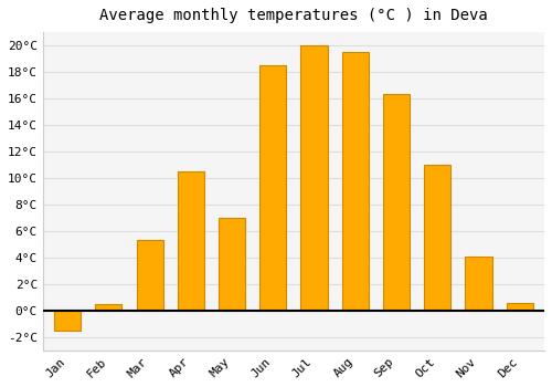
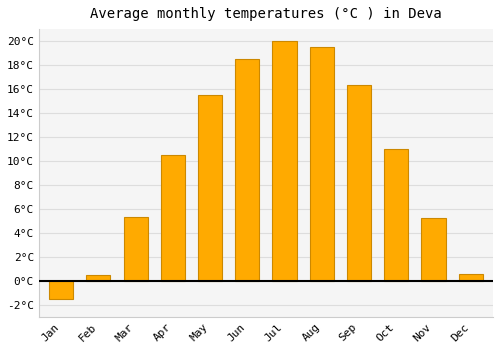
May: 7.0°C -> 15.5°C
Nov: 4.1°C -> 5.2°C
